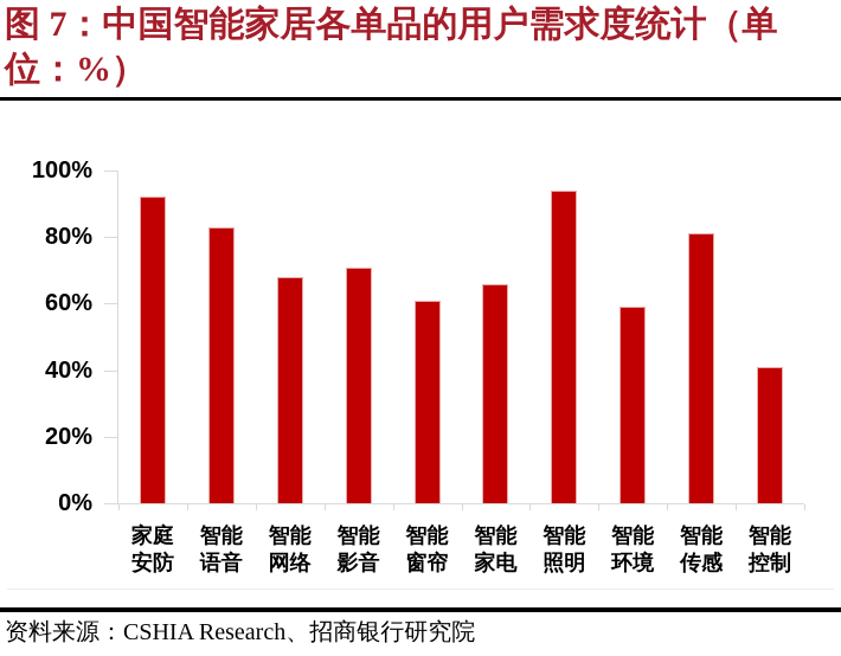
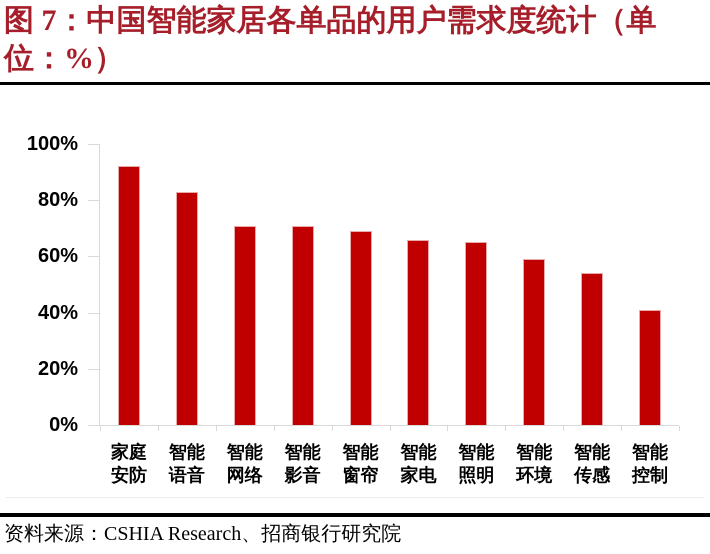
智能网络: 68% -> 71%
智能窗帘: 61% -> 69%
智能照明: 94% -> 65%
智能传感: 81% -> 54%
